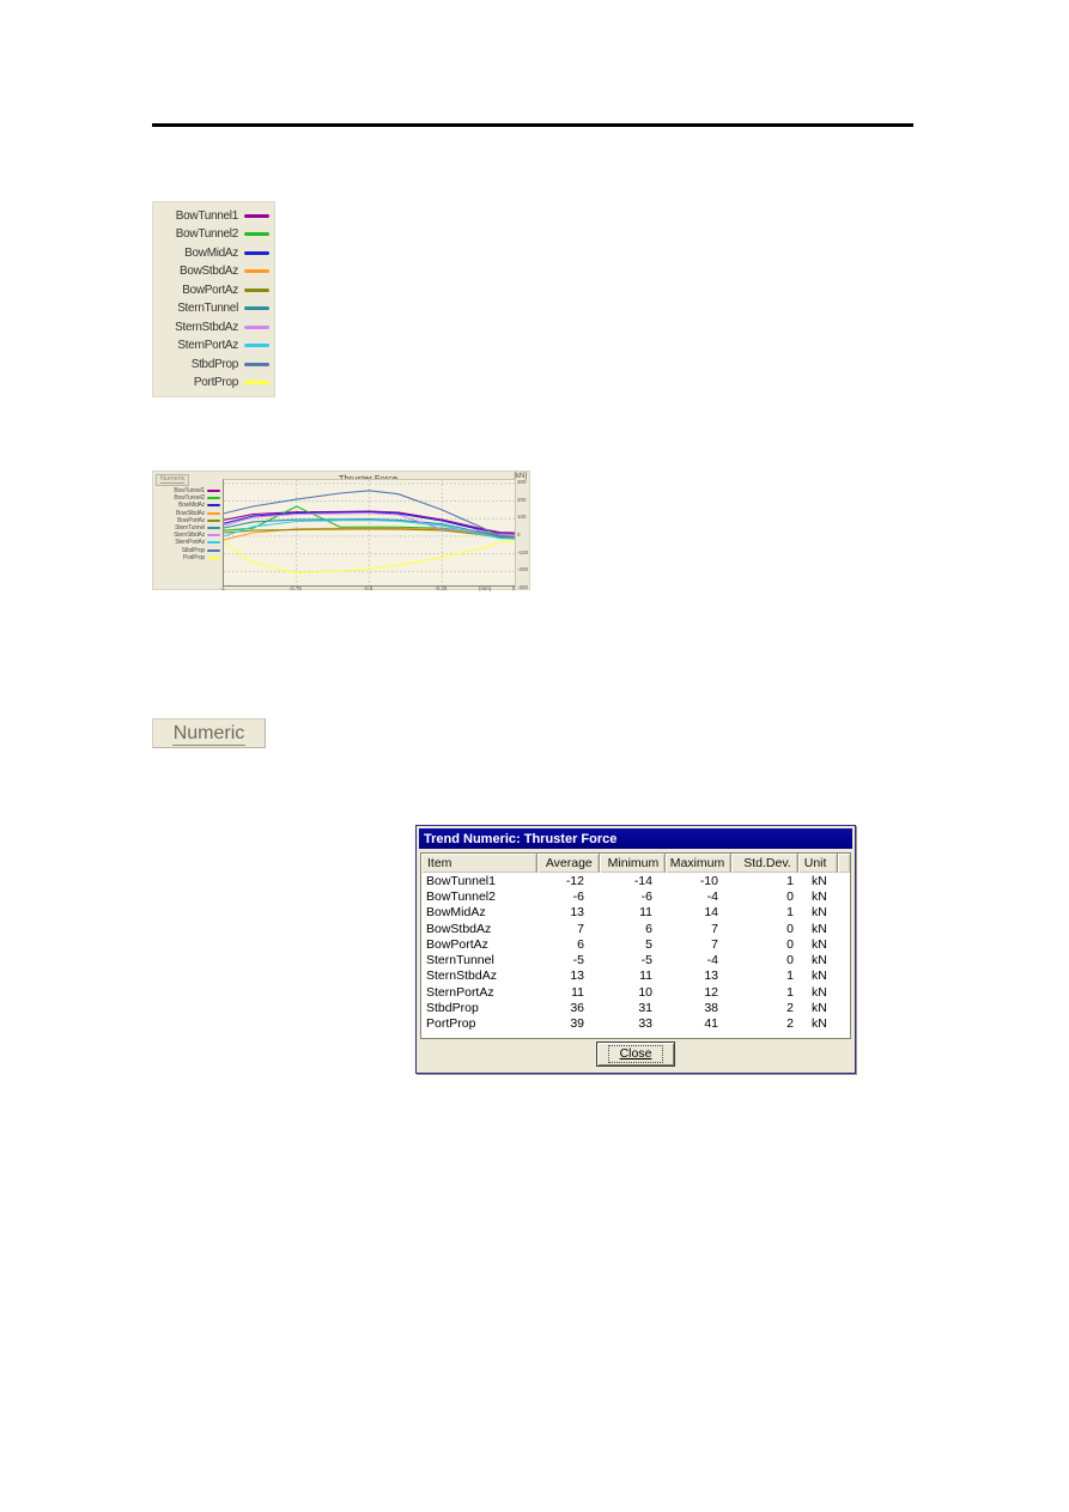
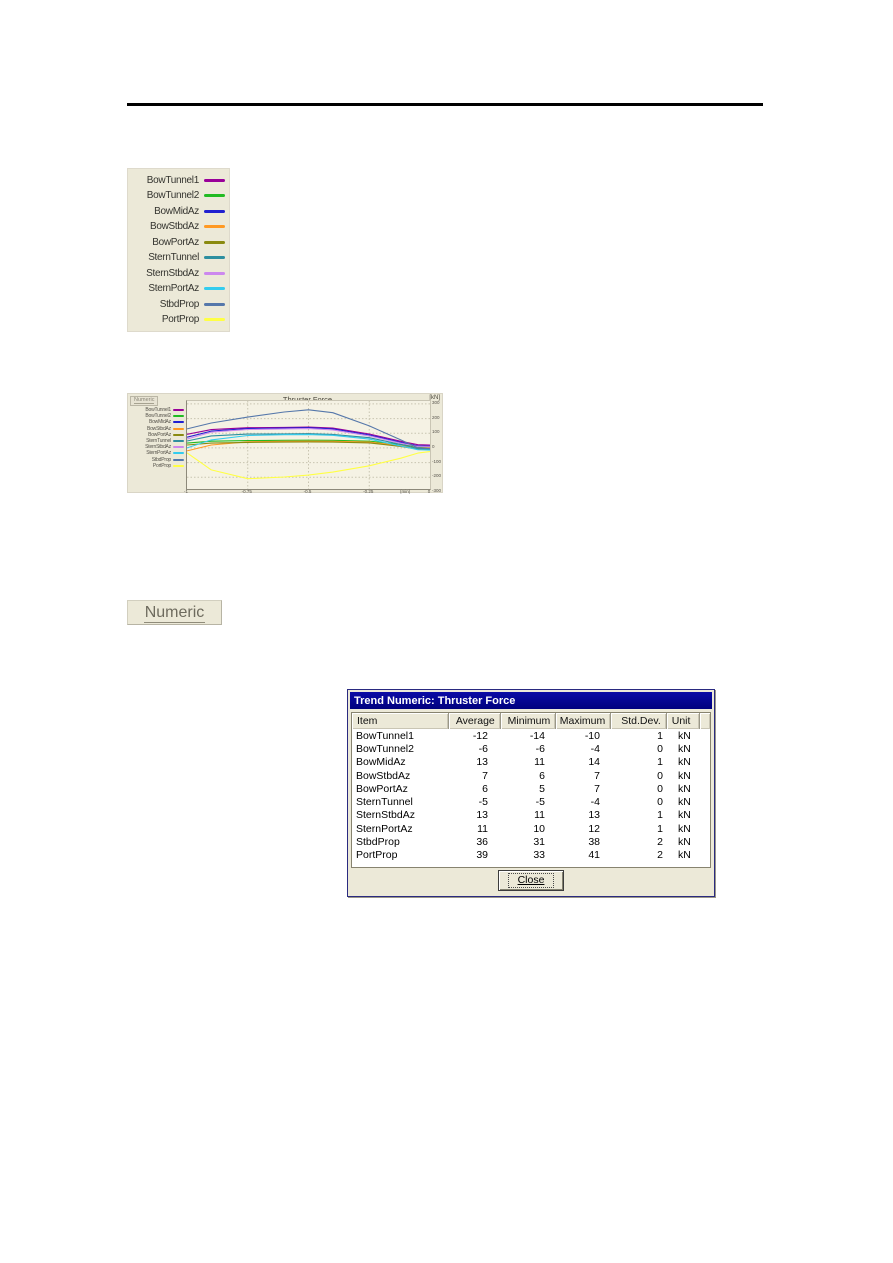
BowTunnel2/-0.75: 170 -> 50
SternStbdAz/-0.25: 40 -> 80
